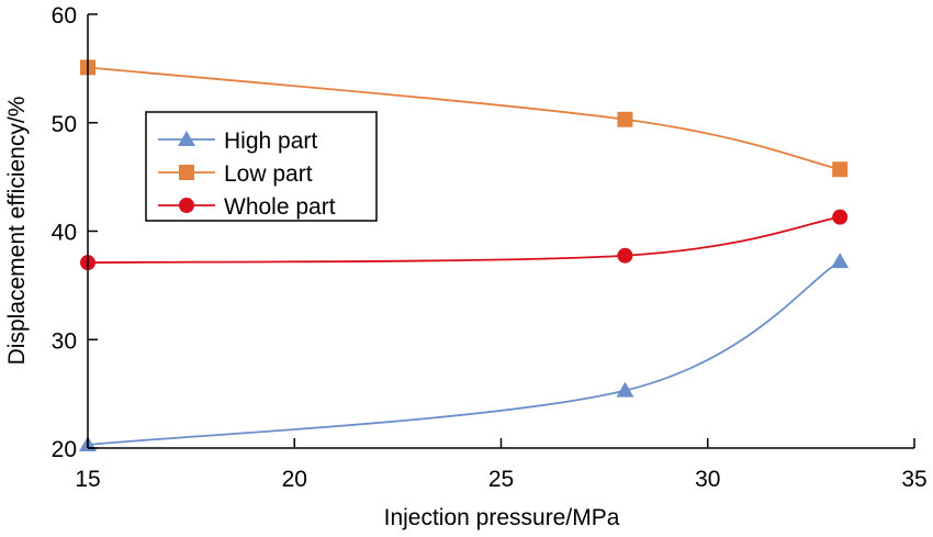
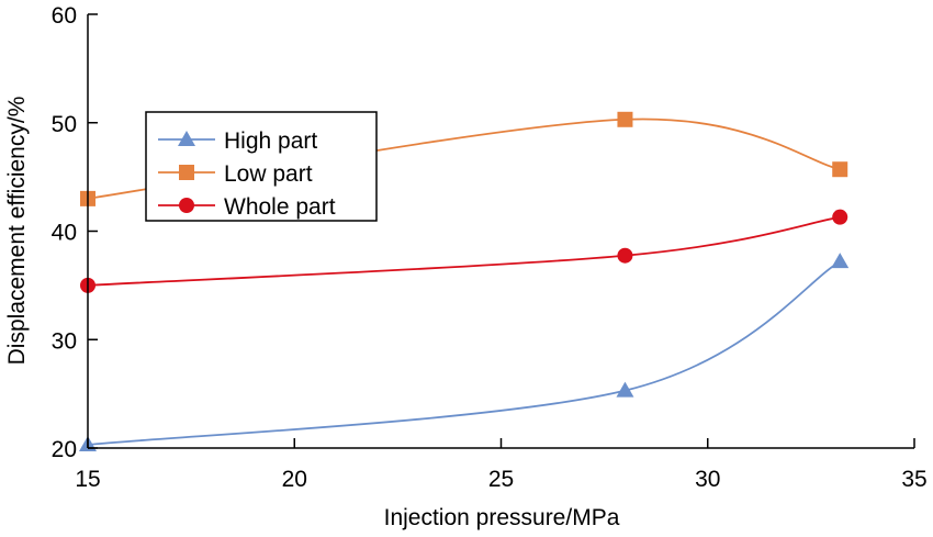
Low part/15: 55 -> 43
Whole part/15: 37 -> 35
